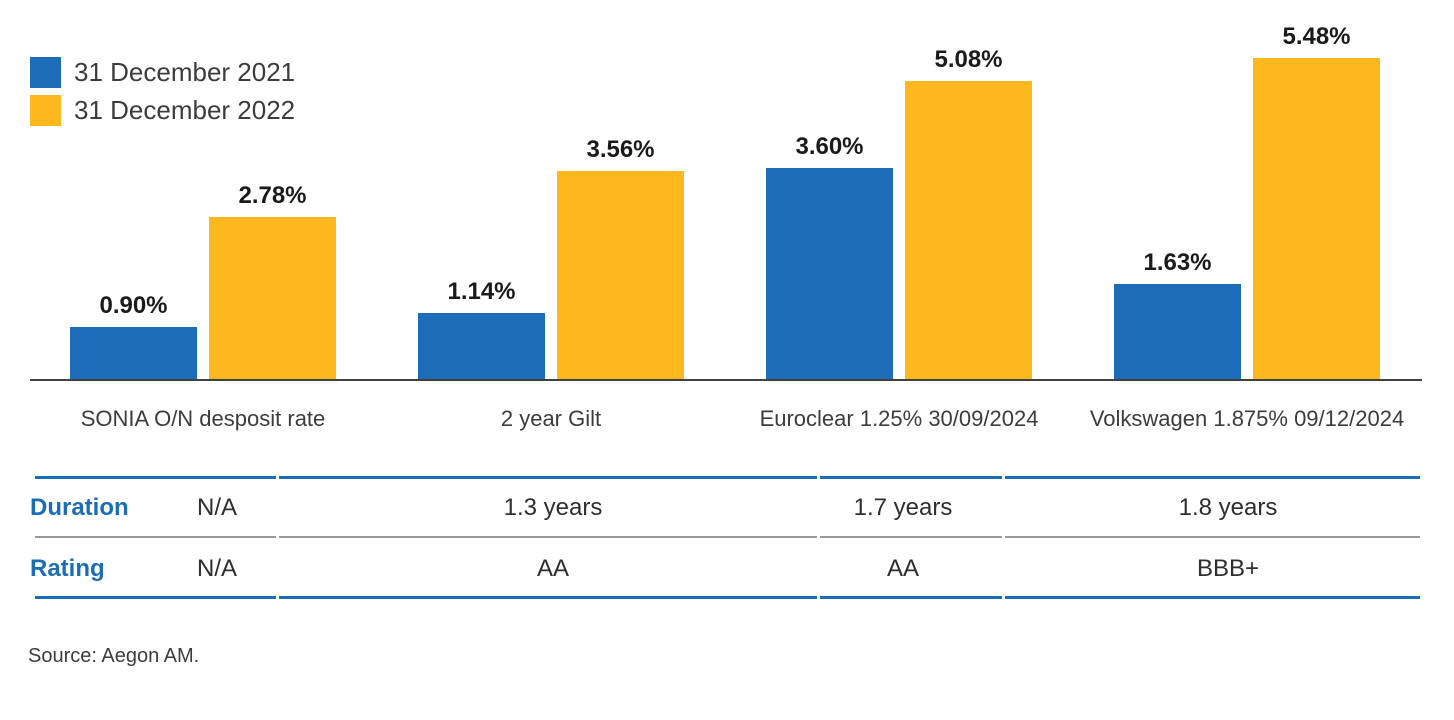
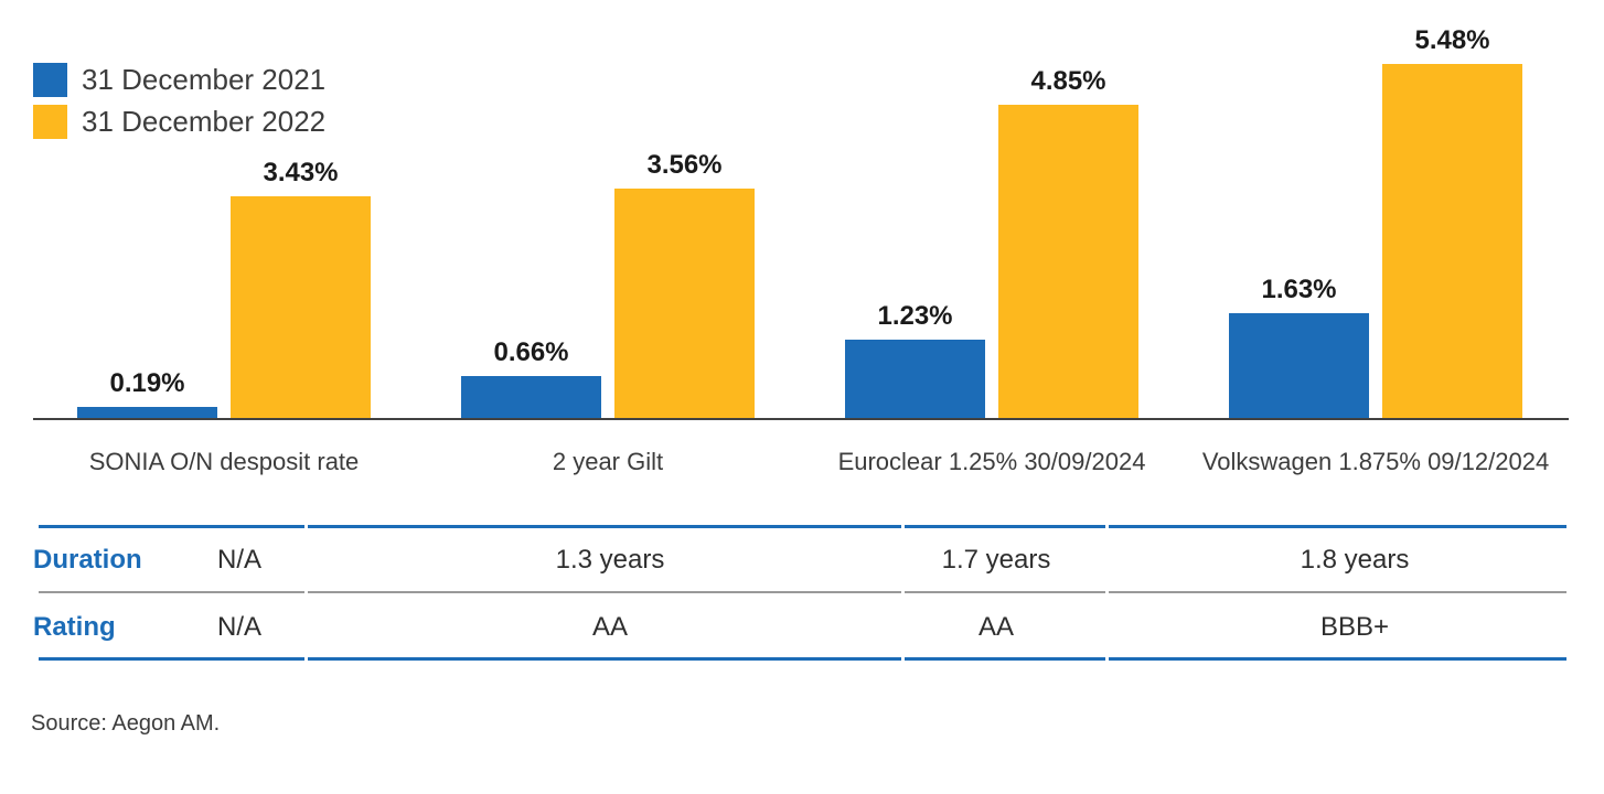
31 December 2021/SONIA O/N desposit rate: 0.90% -> 0.19%
31 December 2022/SONIA O/N desposit rate: 2.78% -> 3.43%
31 December 2021/2 year Gilt: 1.14% -> 0.66%
31 December 2021/Euroclear 1.25% 30/09/2024: 3.60% -> 1.23%
31 December 2022/Euroclear 1.25% 30/09/2024: 5.08% -> 4.85%
